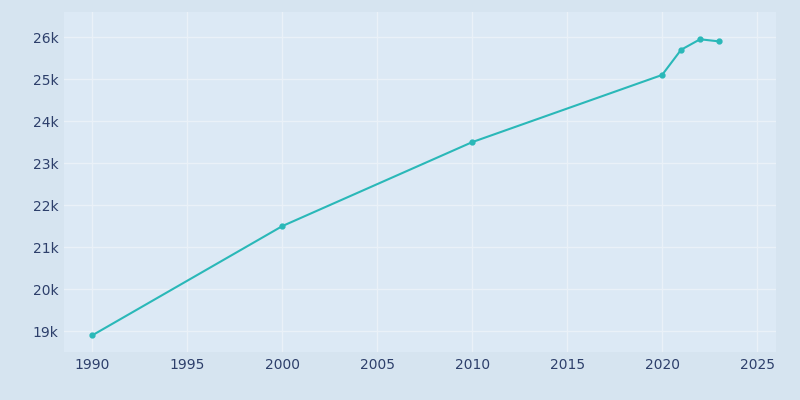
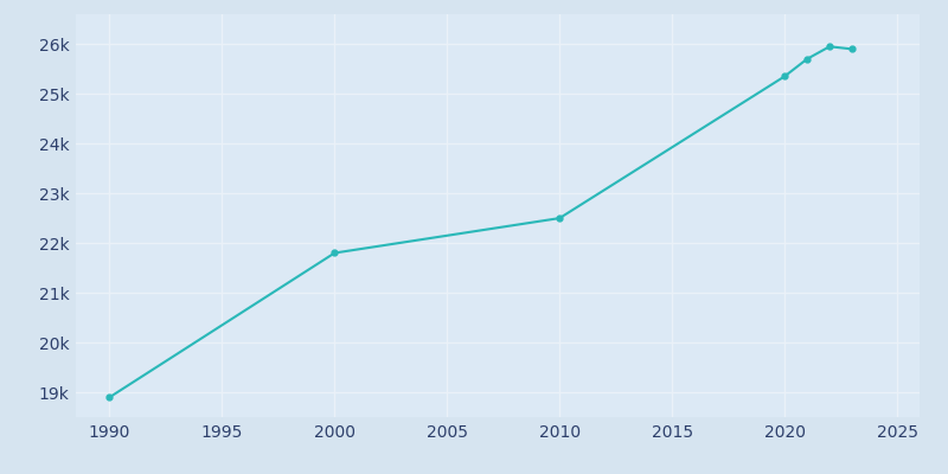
2000: 21.50k -> 21.80k
2010: 23.50k -> 22.50k
2020: 25.10k -> 25.35k
